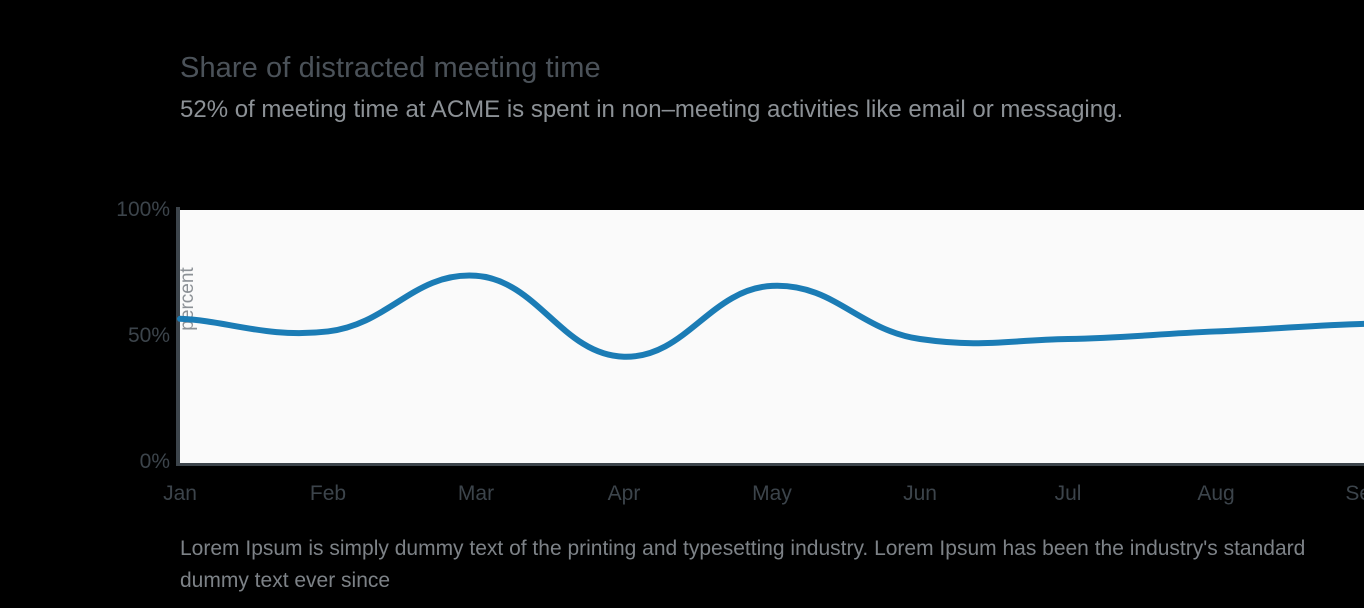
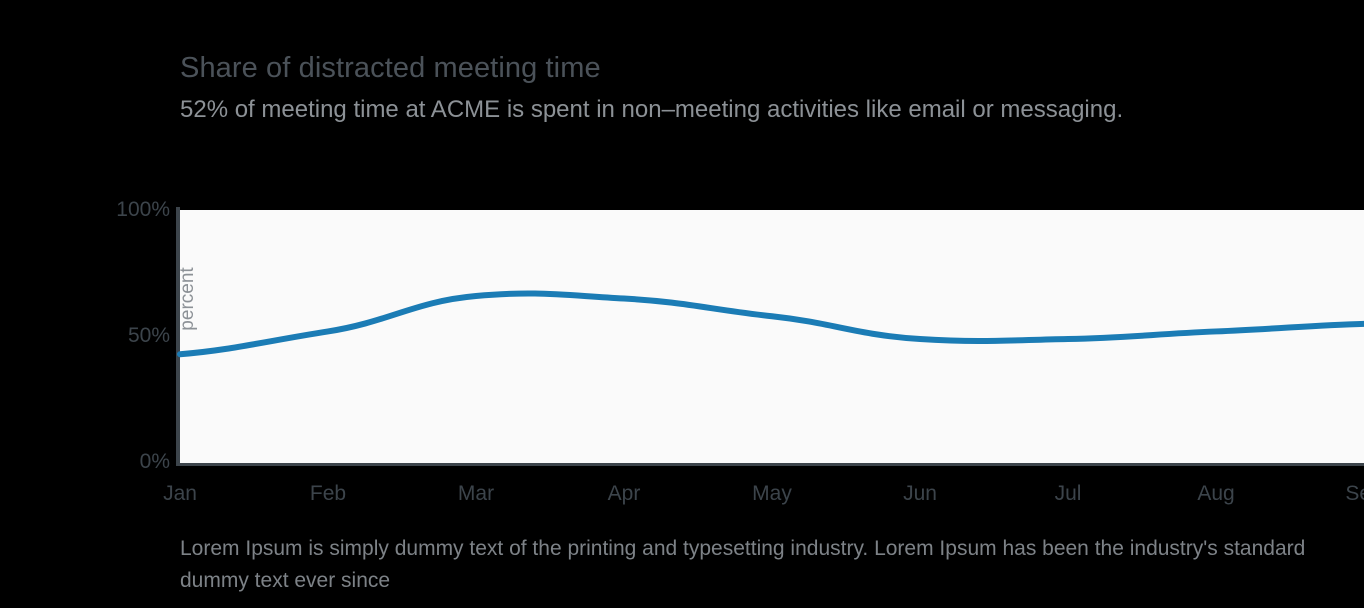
Jan: 57% -> 43%
Mar: 74% -> 66%
Apr: 42% -> 65%
May: 70% -> 58%
